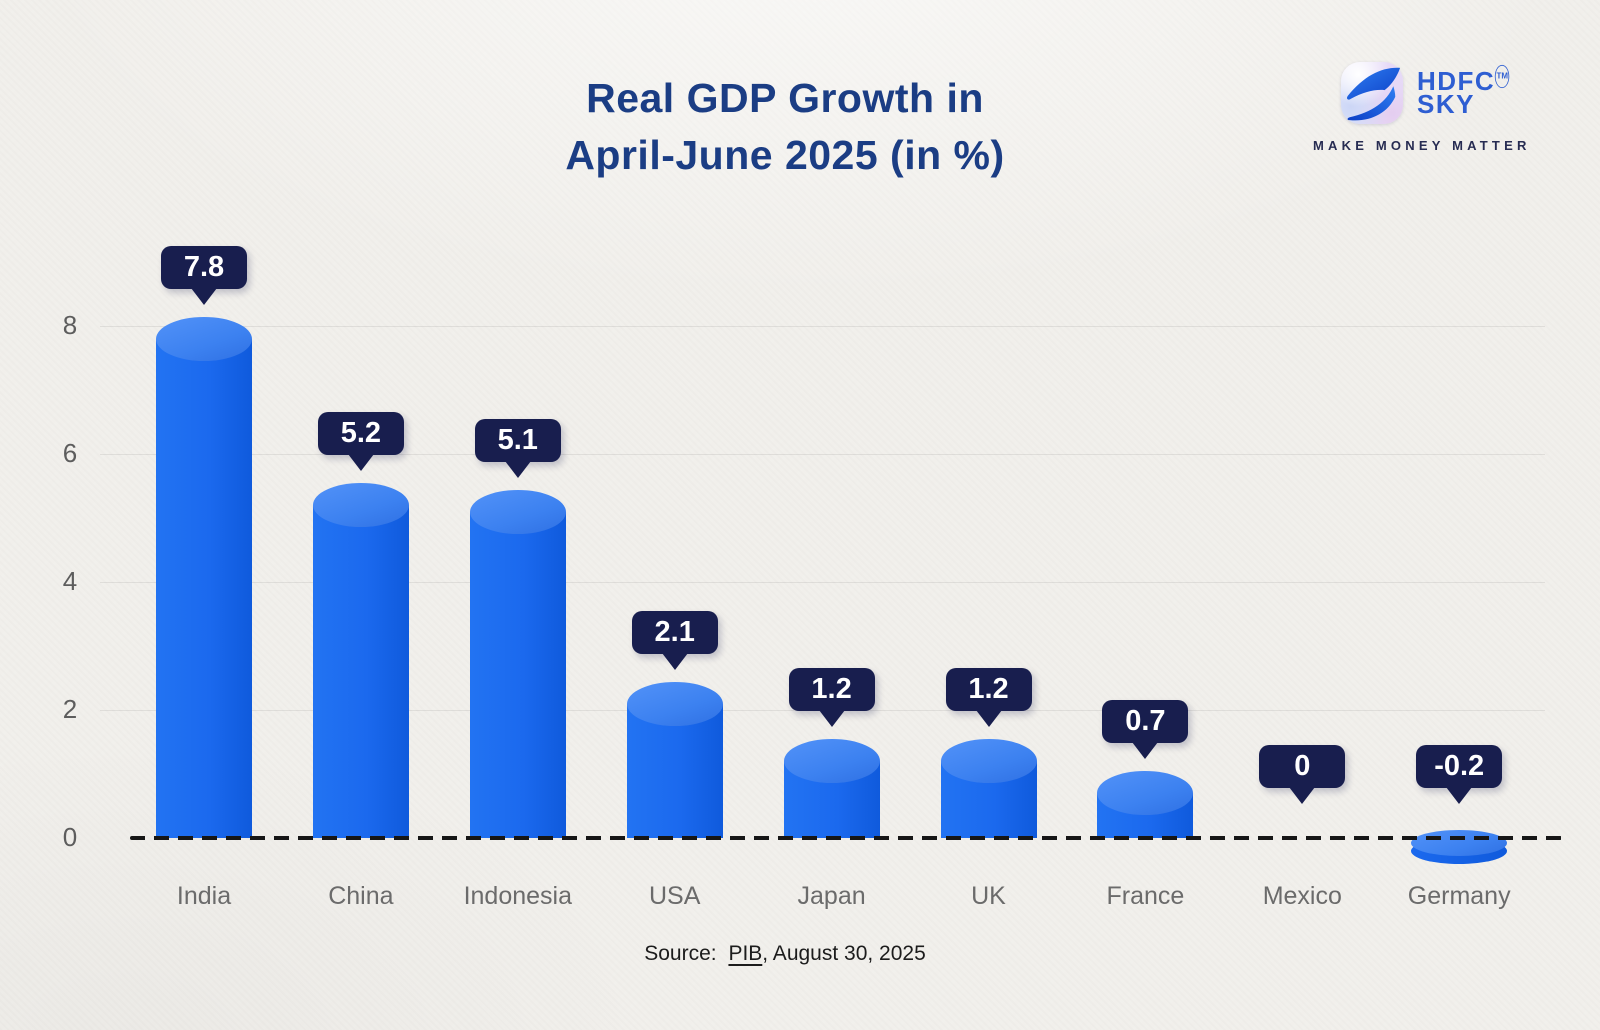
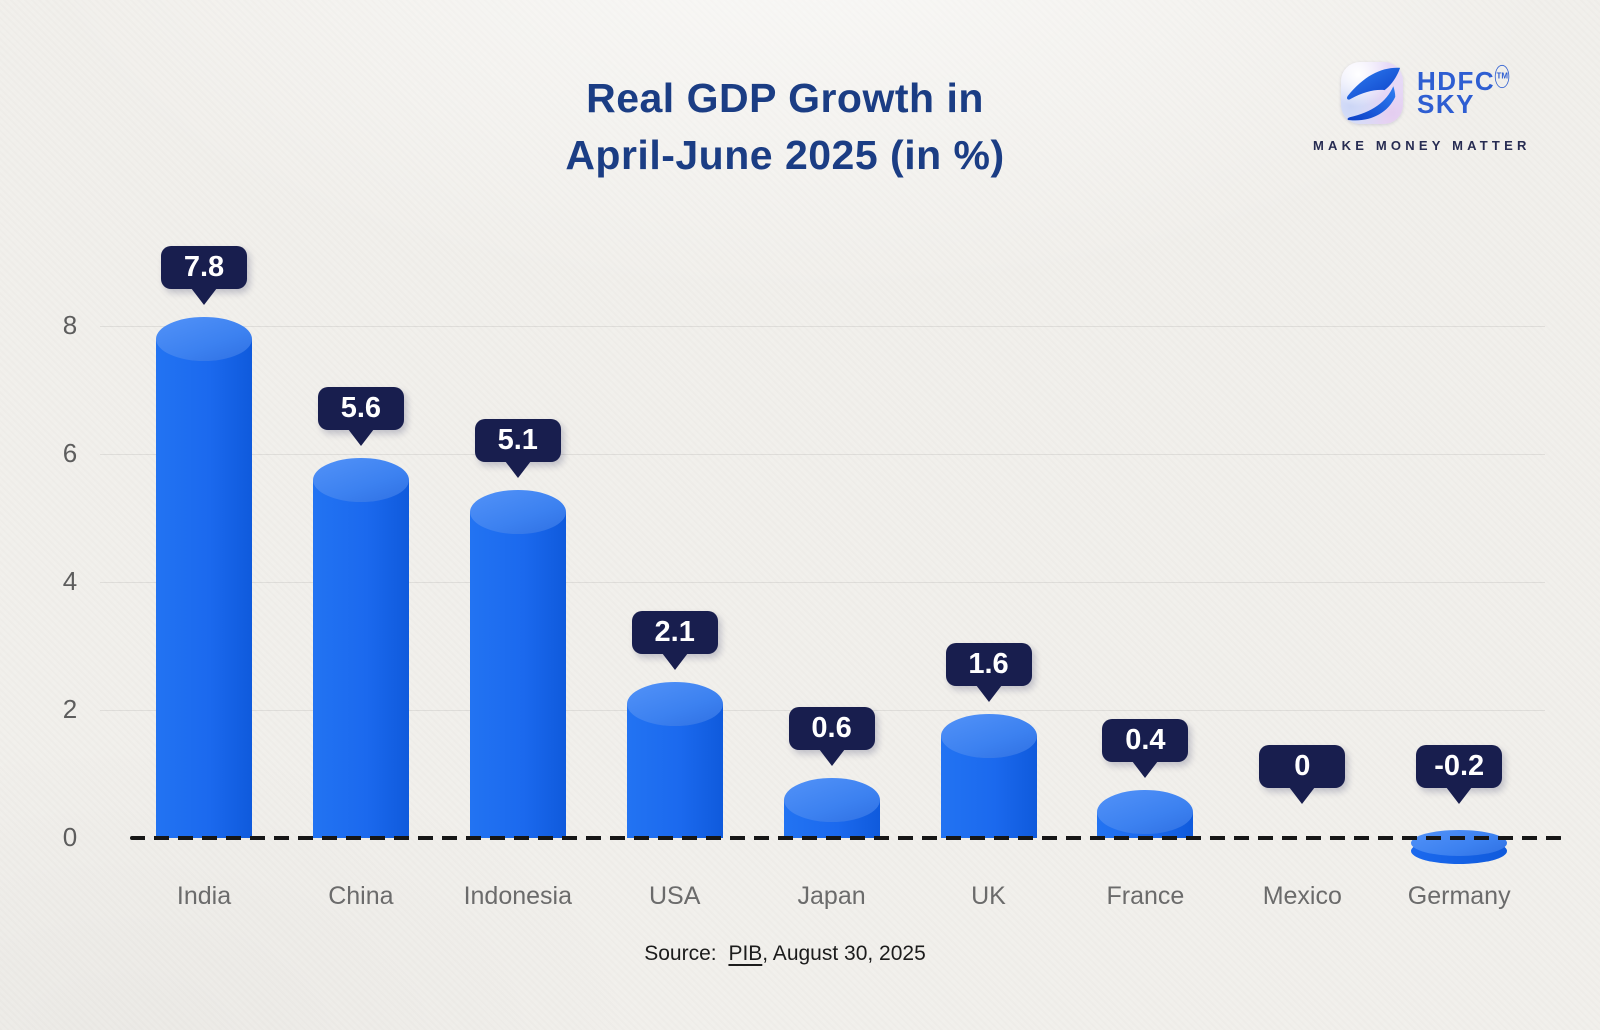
China: 5.2 -> 5.6
Japan: 1.2 -> 0.6
UK: 1.2 -> 1.6
France: 0.7 -> 0.4
